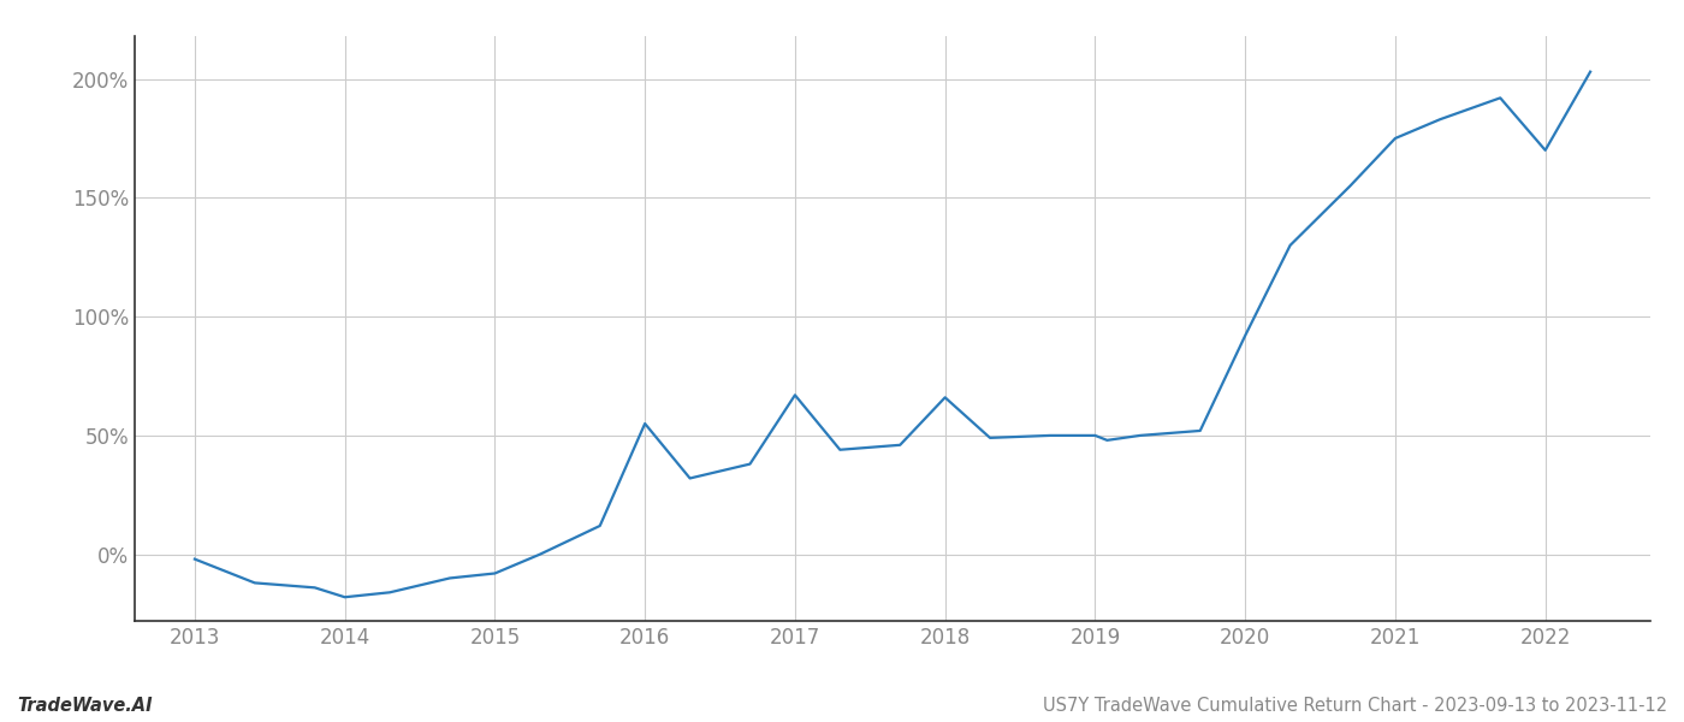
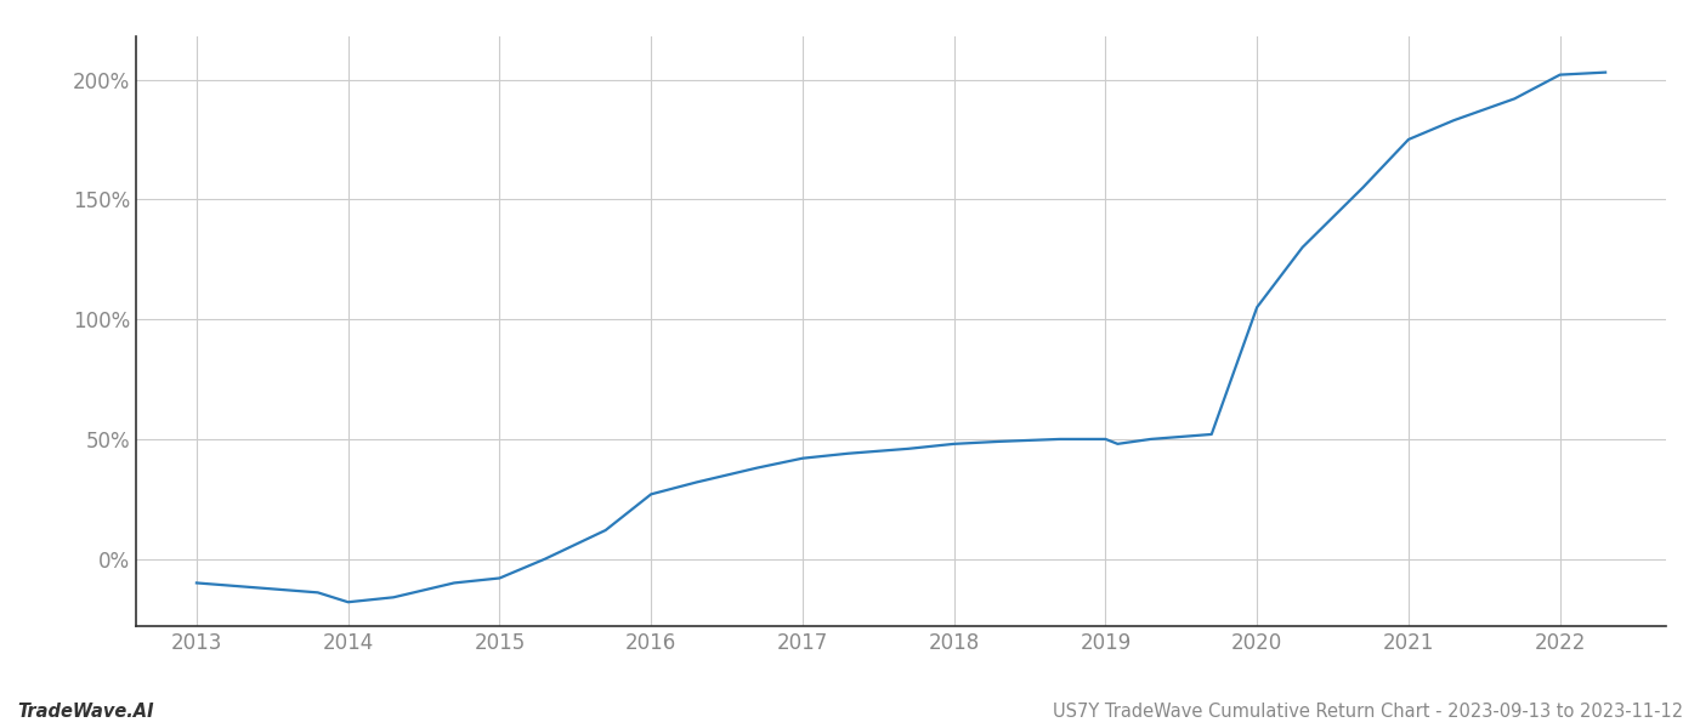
2013: -2% -> -10%
2016: 55% -> 27%
2017: 67% -> 42%
2018: 66% -> 48%
2020: 92% -> 105%
2022: 170% -> 202%
